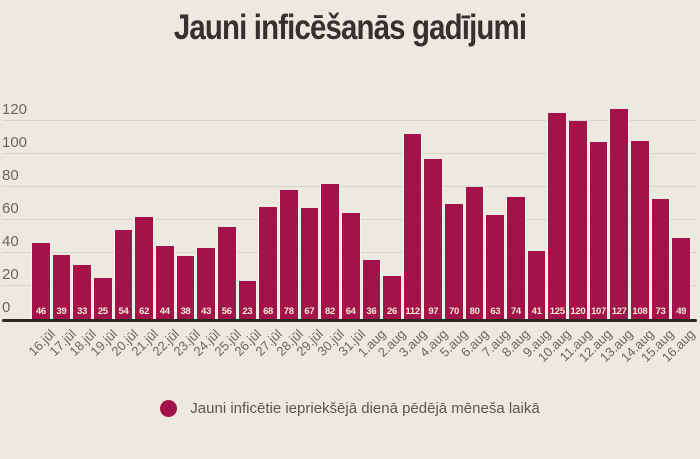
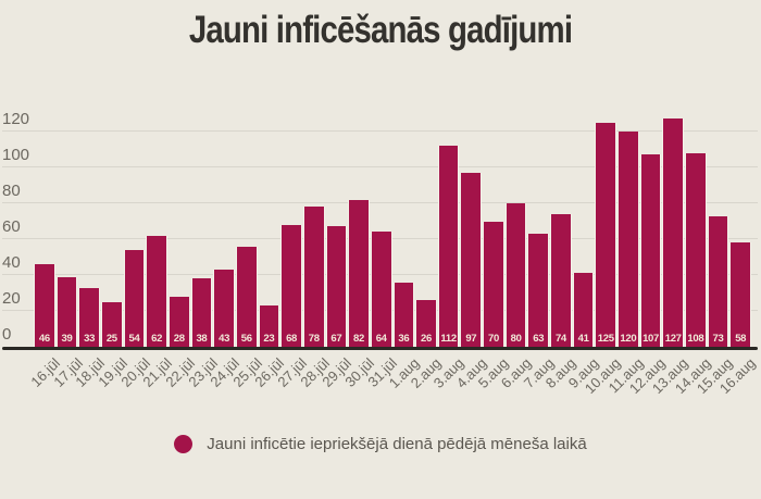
22.jūl: 44 -> 28
16.aug: 49 -> 58
